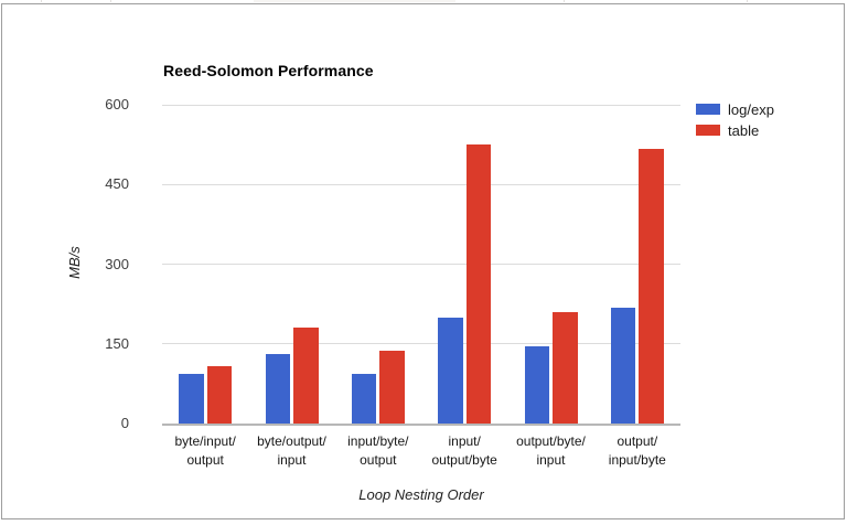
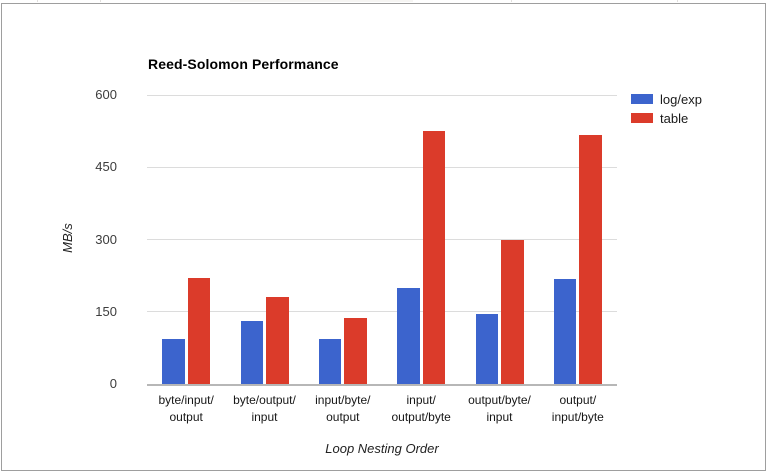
table/byte/input/output: 110 -> 220
table/output/byte/input: 210 -> 300
